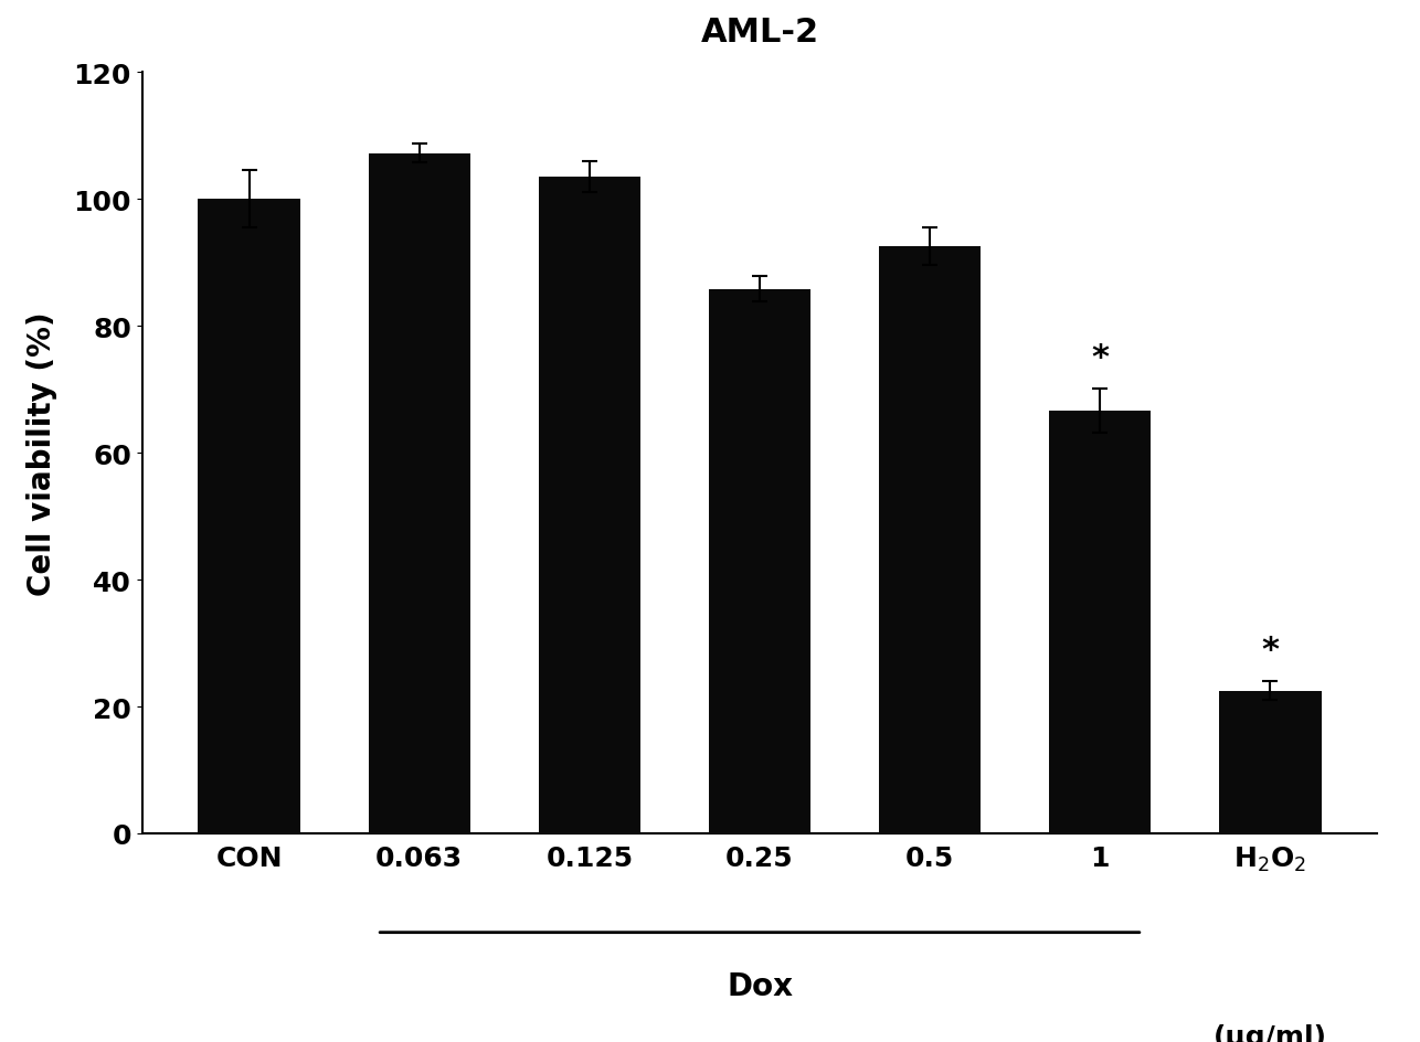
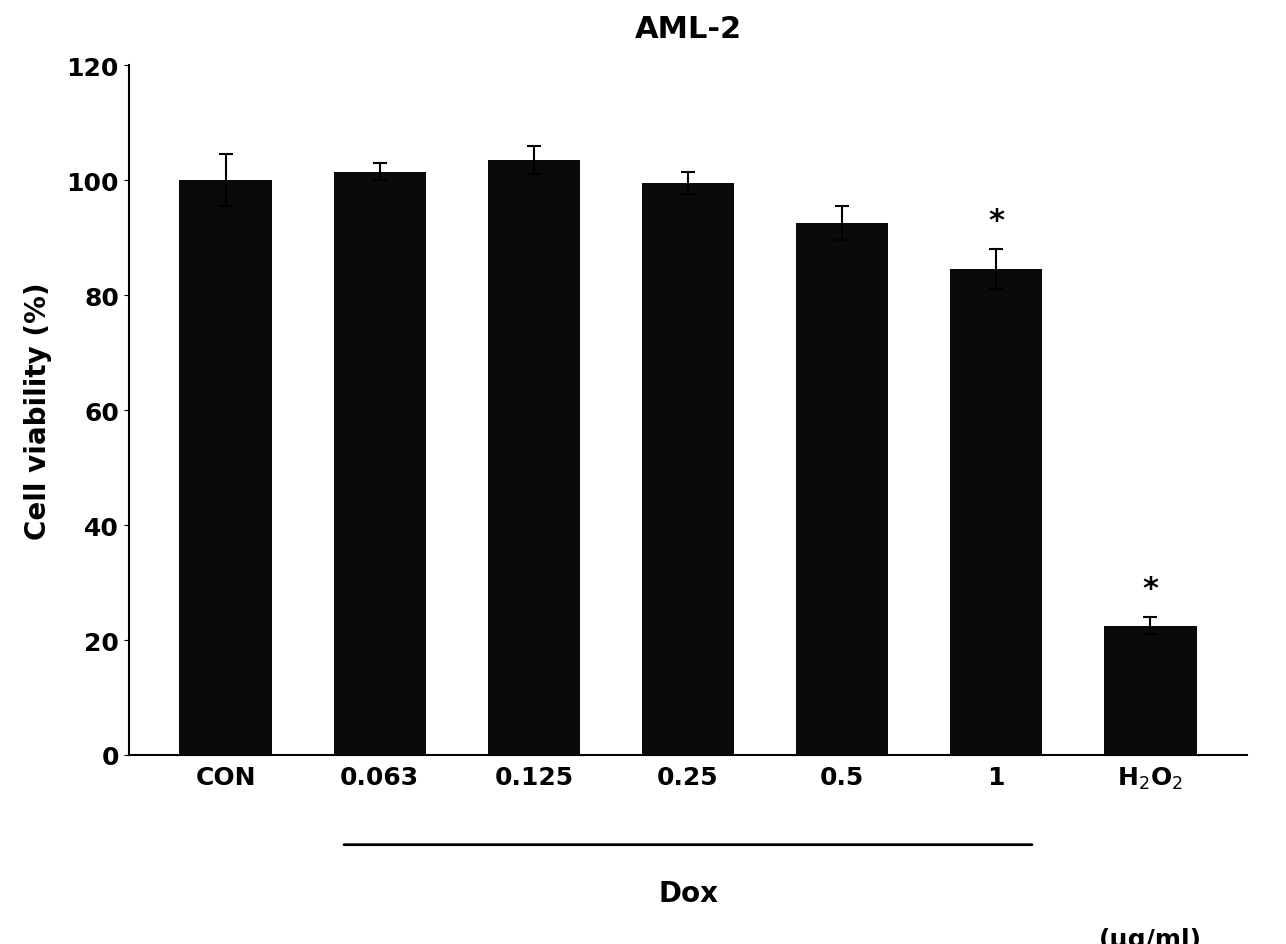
0.063: 107.2 -> 101.5
0.25: 85.8 -> 99.5
1: 66.6 -> 84.5
